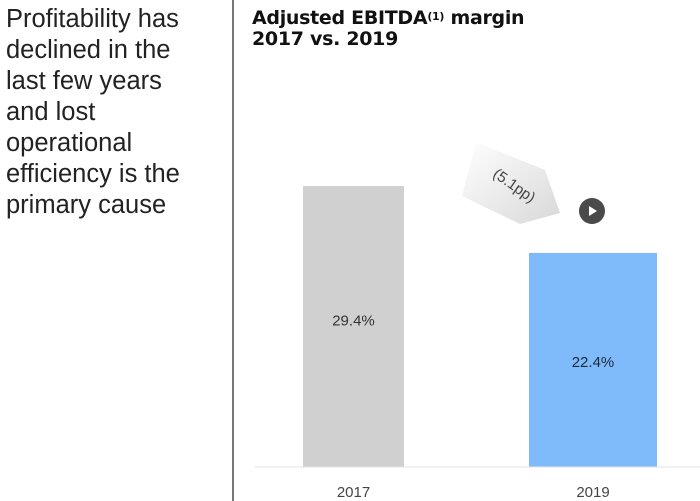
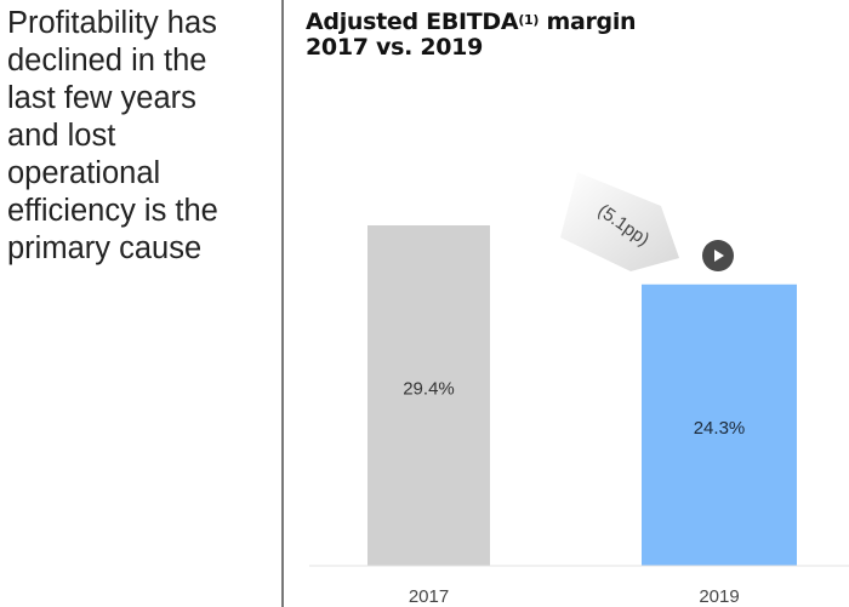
2019: 22.4% -> 24.3%
